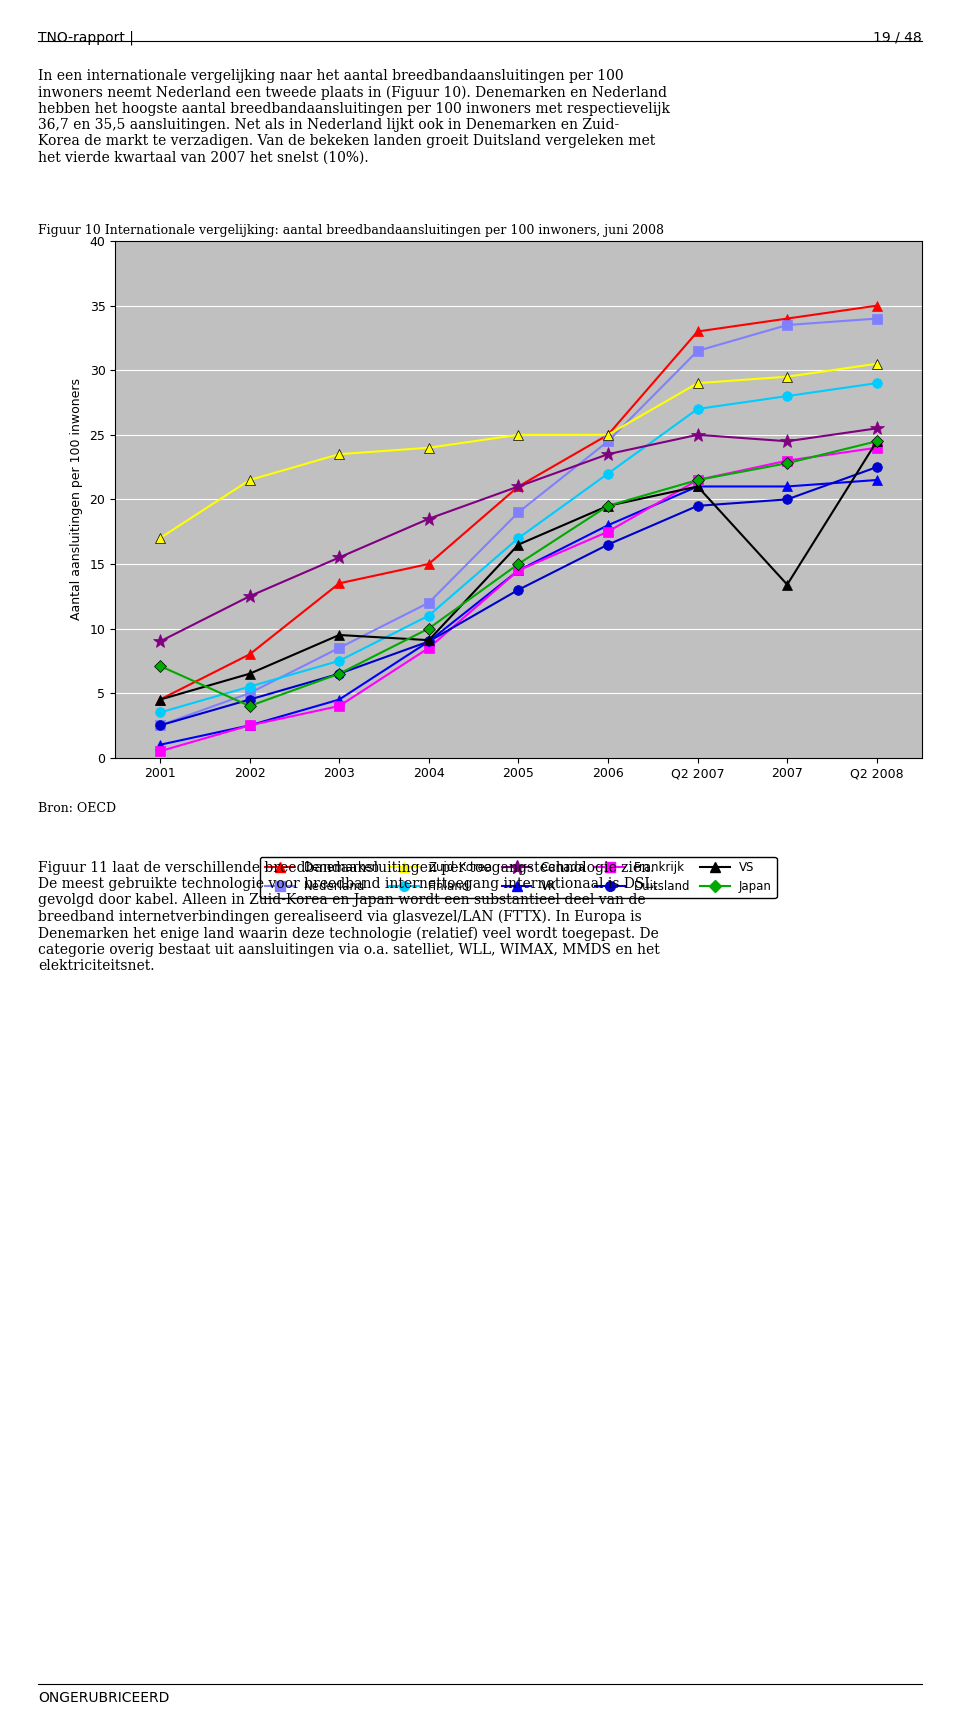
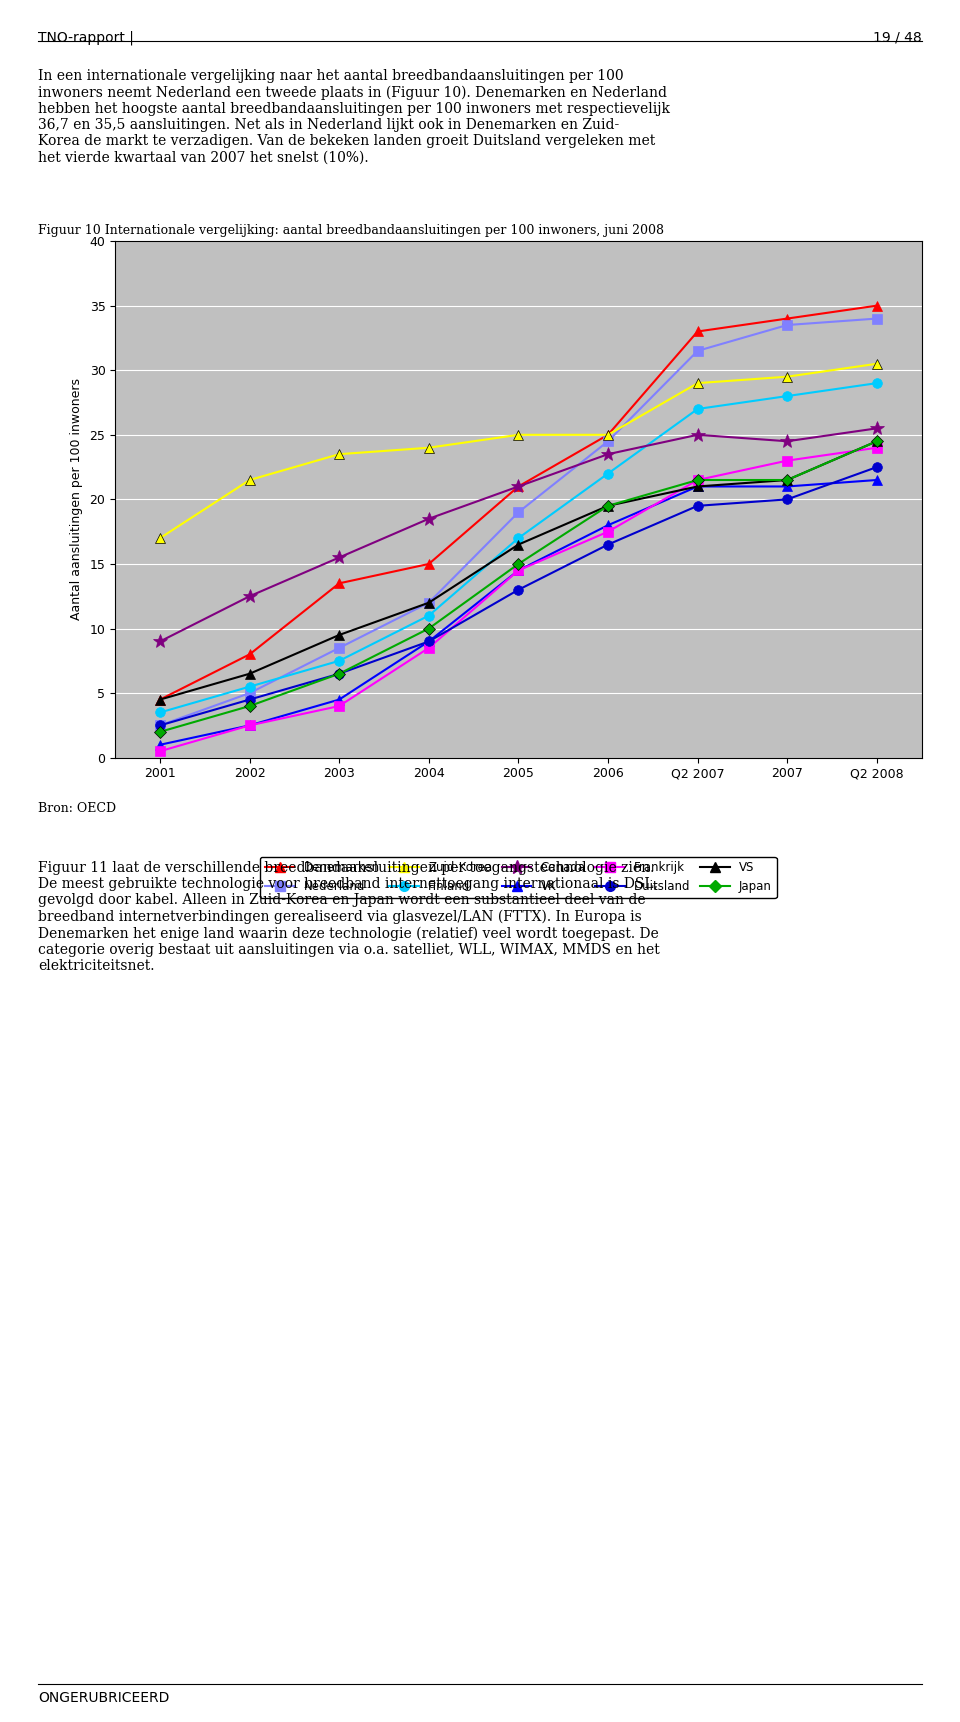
Japan/2001: 7.1 -> 2.0
VS/2004: 9.1 -> 12.0
VS/2007: 13.4 -> 21.5
Japan/2007: 22.8 -> 21.5
